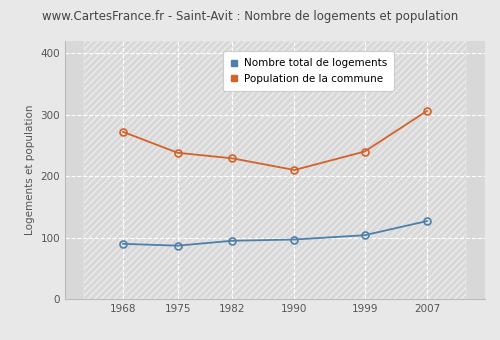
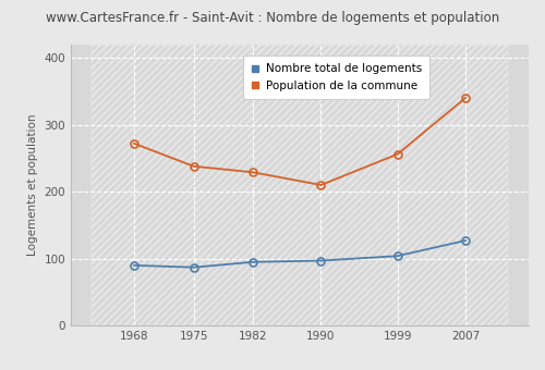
Population de la commune/1999: 240 -> 256
Population de la commune/2007: 306 -> 340
